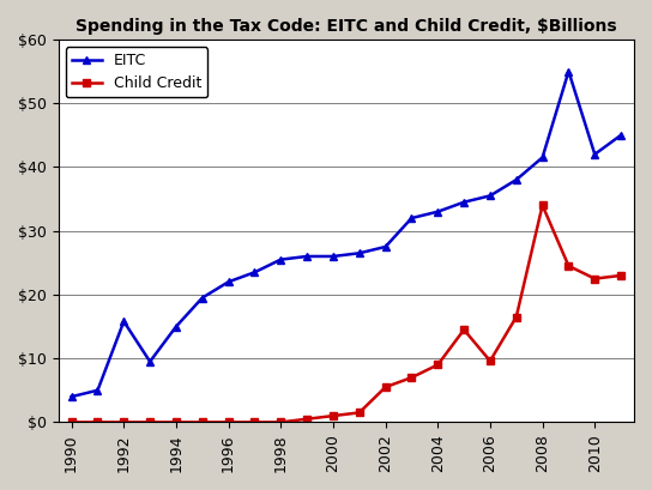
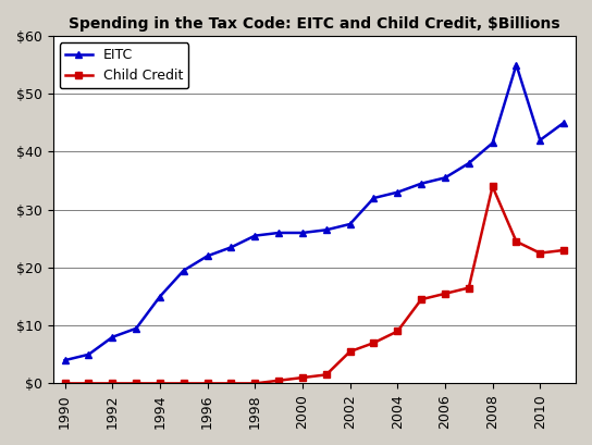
EITC/1992: $15.8 -> $8.0
Child Credit/2006: $9.6 -> $15.5
